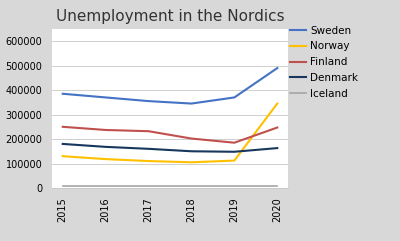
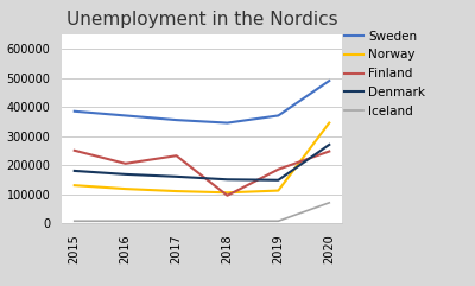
Finland/2016: 237000 -> 205000
Finland/2018: 202000 -> 95000
Denmark/2020: 163000 -> 270000
Iceland/2020: 7000 -> 70000
